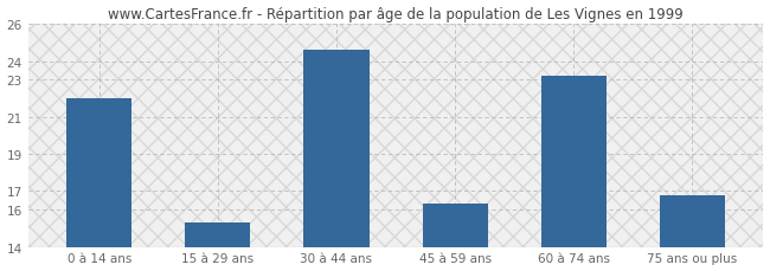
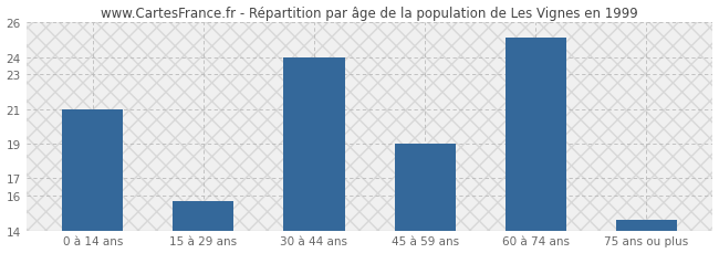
0 à 14 ans: 22.0 -> 21.0
15 à 29 ans: 15.3 -> 15.7
30 à 44 ans: 24.6 -> 24.0
45 à 59 ans: 16.3 -> 19.0
60 à 74 ans: 23.2 -> 25.1
75 ans ou plus: 16.8 -> 14.6
